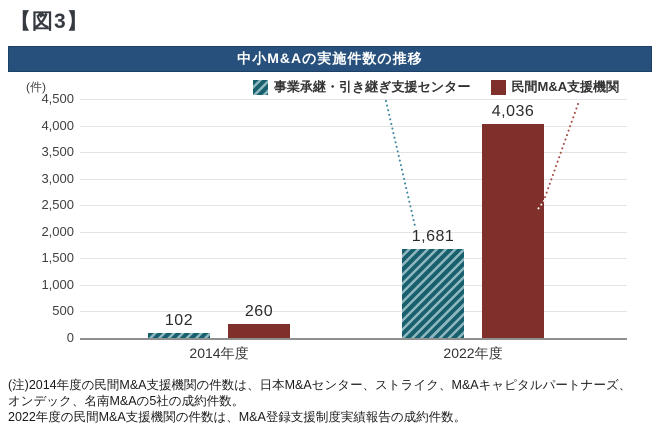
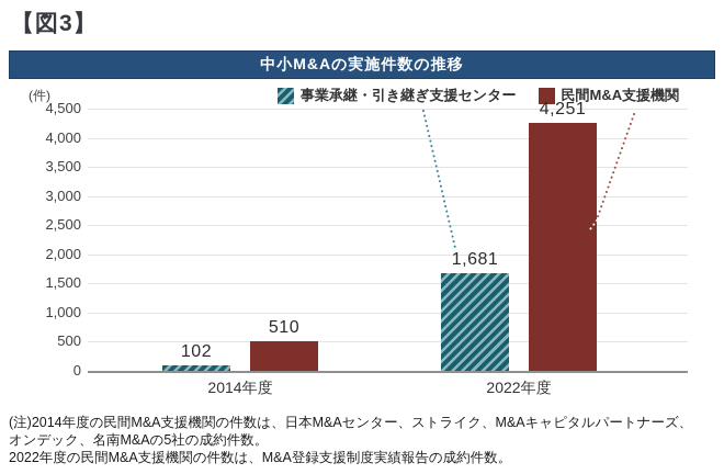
民間M&A支援機関/2014年度: 260 -> 510
民間M&A支援機関/2022年度: 4,036 -> 4,251
